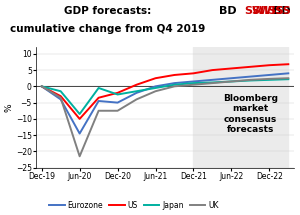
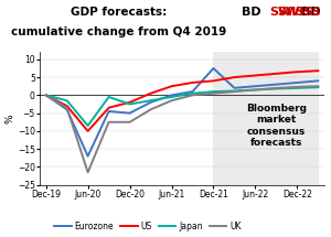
Eurozone/Jun-20: -14.5 -> -17.0
Eurozone/Dec-21: 1.5 -> 7.5
